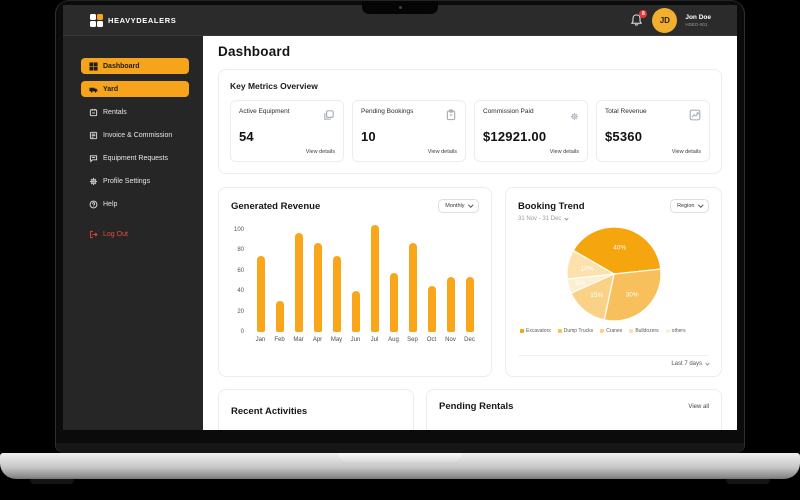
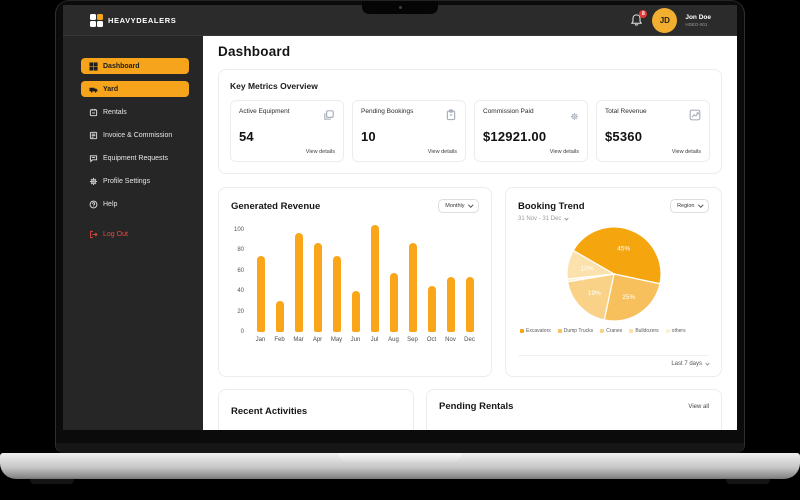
Booking Trend/Excavators: 40% -> 45%
Booking Trend/Dump Trucks: 30% -> 25%
Booking Trend/Cranes: 15% -> 19%
Booking Trend/others: 5% -> 1%
